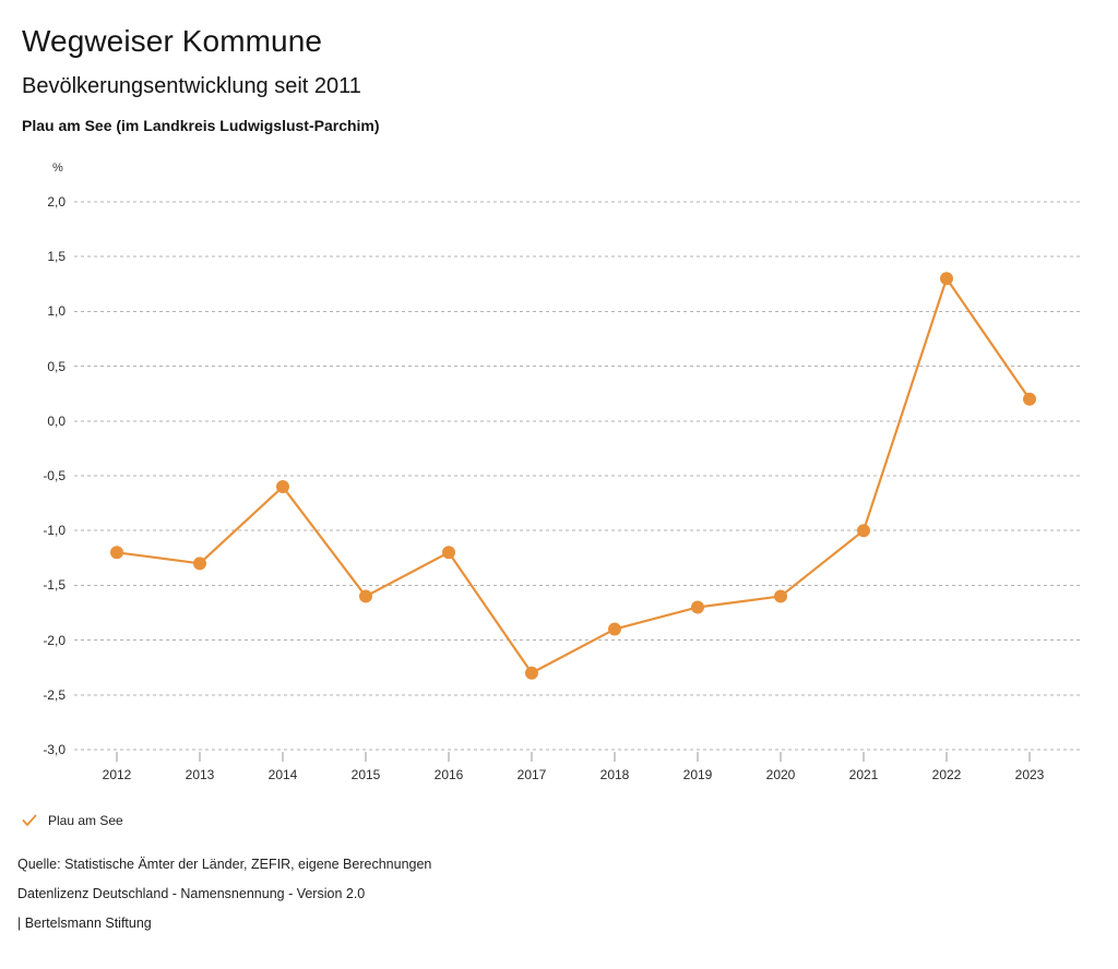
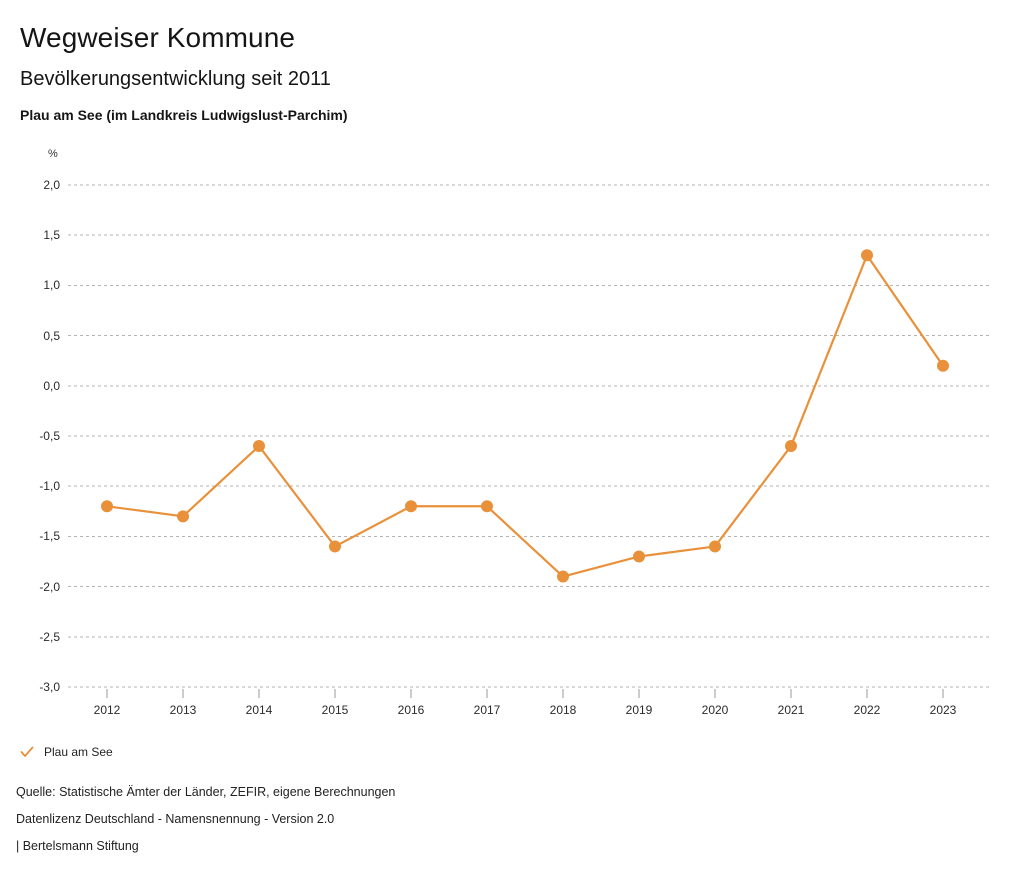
2017: -2,3 -> -1,2
2021: -1,0 -> -0,6
